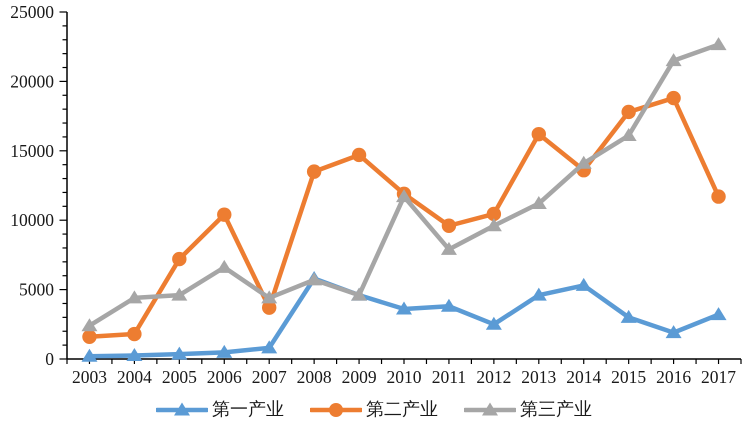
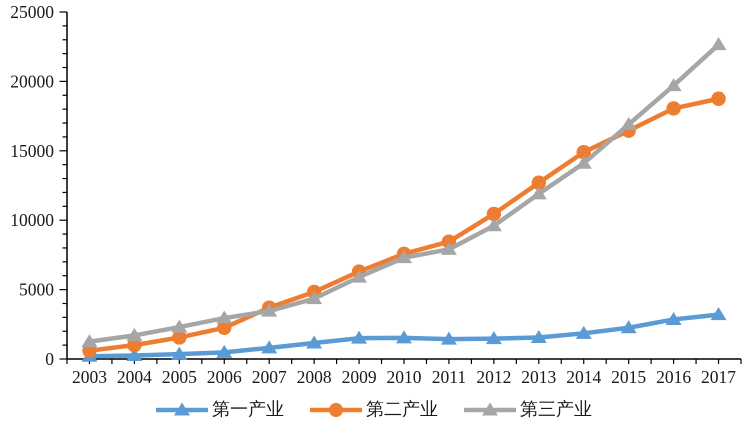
第二产业/2003: 1600 -> 600
第三产业/2003: 2400 -> 1200
第二产业/2004: 1800 -> 1000
第三产业/2004: 4400 -> 1700
第二产业/2005: 7200 -> 1600
第三产业/2005: 4600 -> 2300
第二产业/2006: 10400 -> 2200
第三产业/2006: 6600 -> 3000
第三产业/2007: 4400 -> 3400
第一产业/2008: 5800 -> 1200
第二产业/2008: 13500 -> 4800
第三产业/2008: 5700 -> 4400
第一产业/2009: 4600 -> 1500
第二产业/2009: 14700 -> 6300
第三产业/2009: 4600 -> 5900
第一产业/2010: 3600 -> 1500
第二产业/2010: 11900 -> 7600
第三产业/2010: 11700 -> 7300
第一产业/2011: 3800 -> 1400
第二产业/2011: 9600 -> 8400
第一产业/2012: 2500 -> 1500
第一产业/2013: 4600 -> 1600
第二产业/2013: 16200 -> 12700
第三产业/2013: 11200 -> 11900
第一产业/2014: 5300 -> 1800
第二产业/2014: 13600 -> 14900
第一产业/2015: 3000 -> 2200
第二产业/2015: 17800 -> 16400
第三产业/2015: 16100 -> 16900
第一产业/2016: 1900 -> 2800
第二产业/2016: 18800 -> 18000
第三产业/2016: 21500 -> 19700
第二产业/2017: 11700 -> 18800
